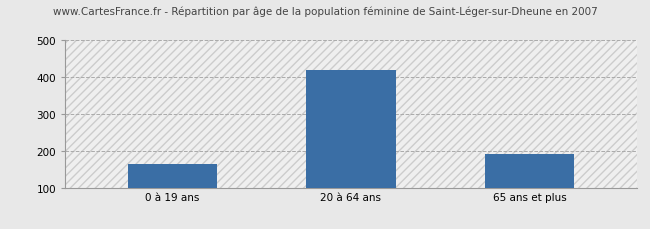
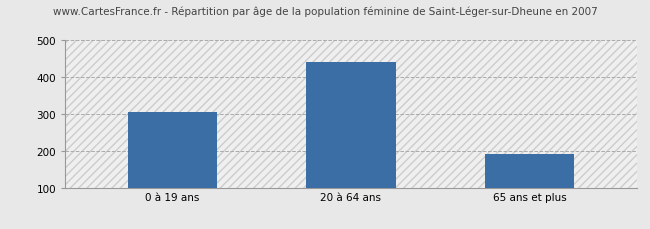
0 à 19 ans: 165 -> 305
20 à 64 ans: 420 -> 440
